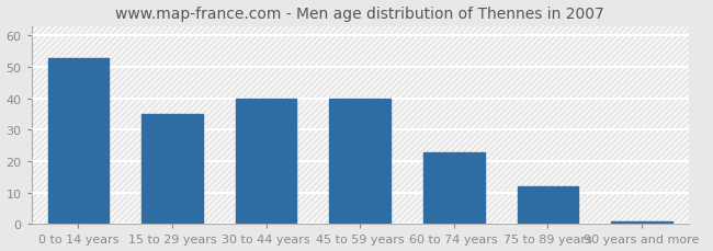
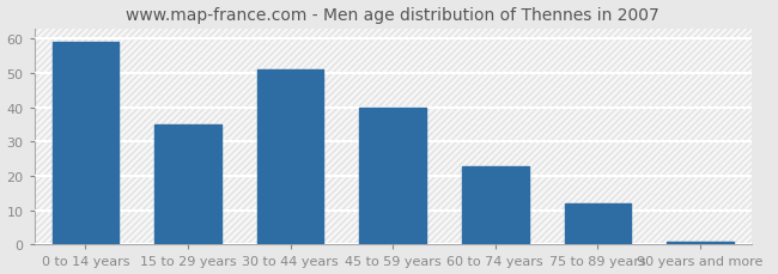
0 to 14 years: 53 -> 59
30 to 44 years: 40 -> 51
